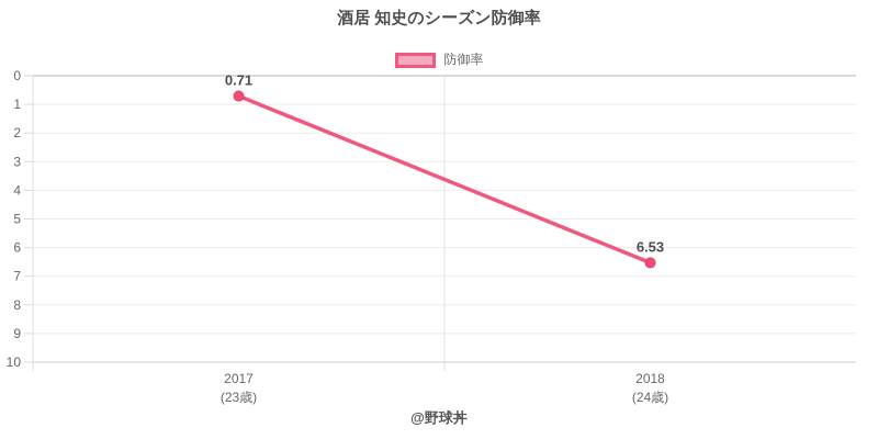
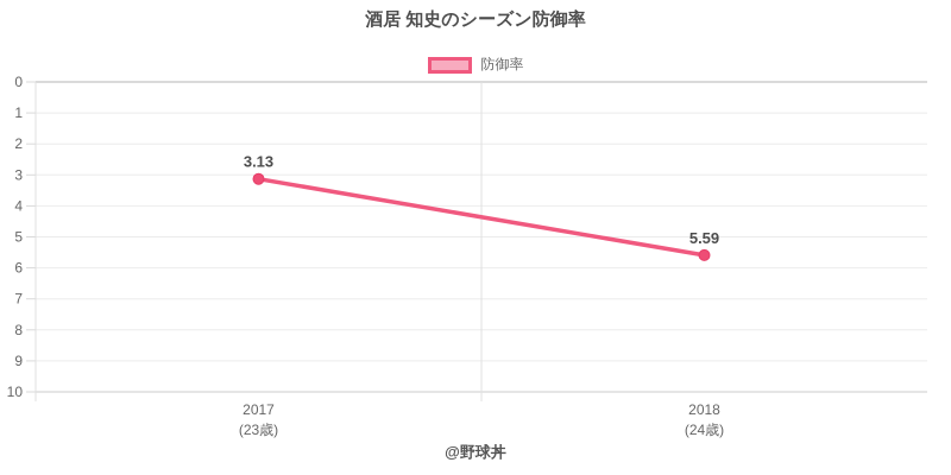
2017: 0.71 -> 3.13
2018: 6.53 -> 5.59
